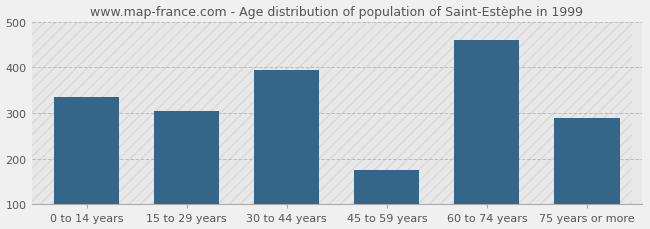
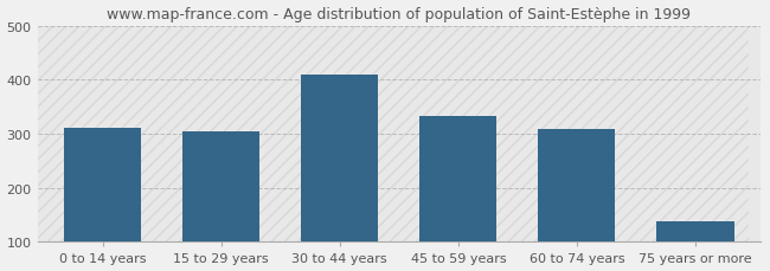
0 to 14 years: 335 -> 311
30 to 44 years: 395 -> 410
45 to 59 years: 175 -> 332
60 to 74 years: 460 -> 308
75 years or more: 290 -> 138
